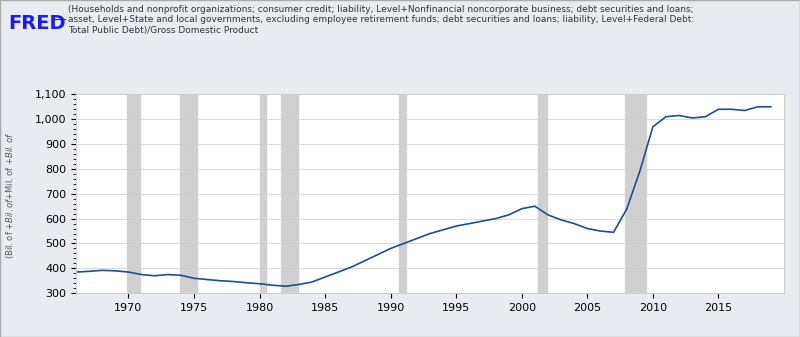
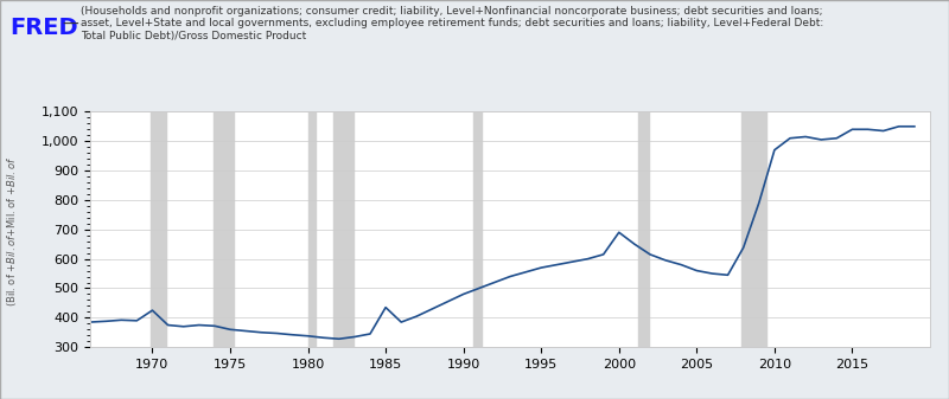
1970: 385 -> 425
1985: 365 -> 435
2000: 640 -> 690
